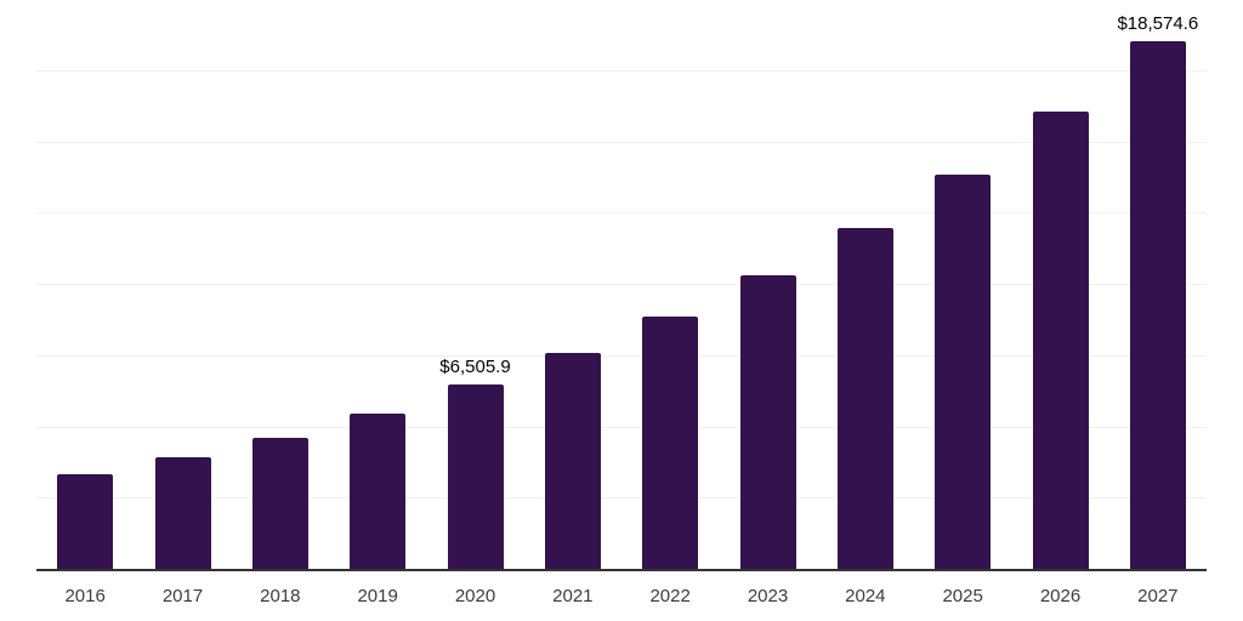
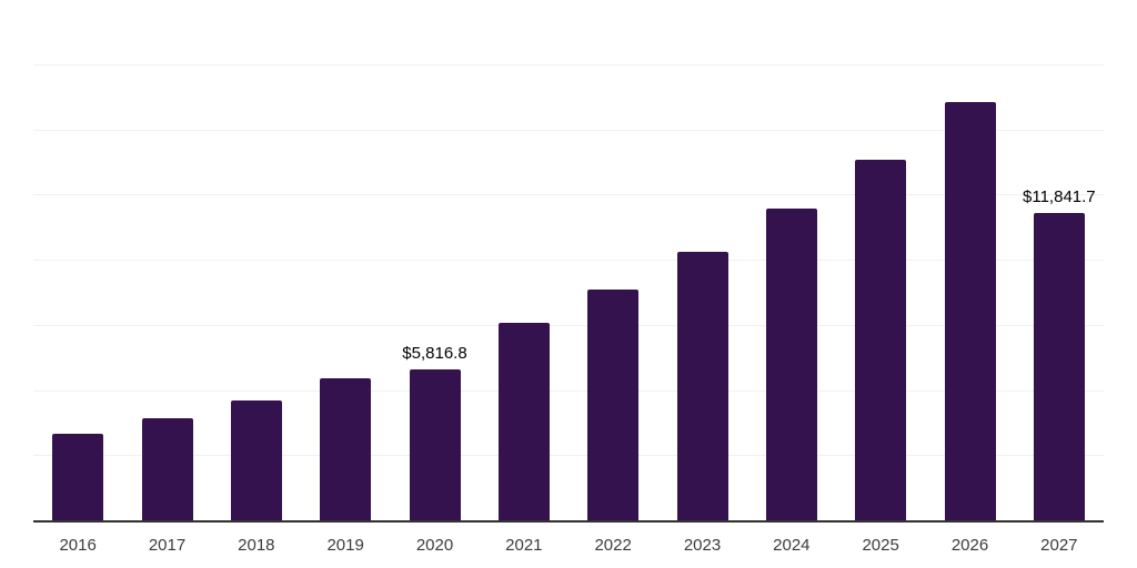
2020: $6,505.9 -> $5,816.8
2027: $18,574.6 -> $11,841.7
